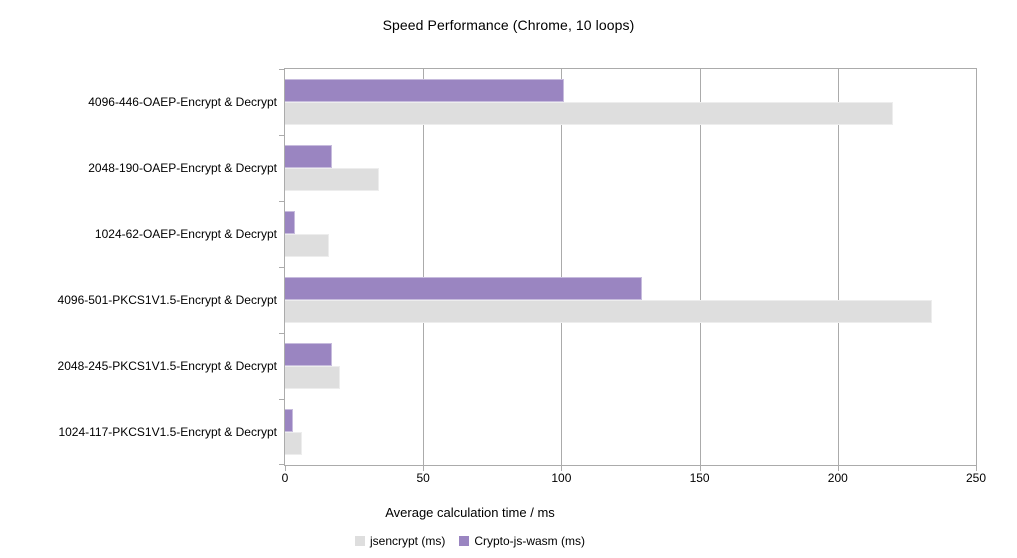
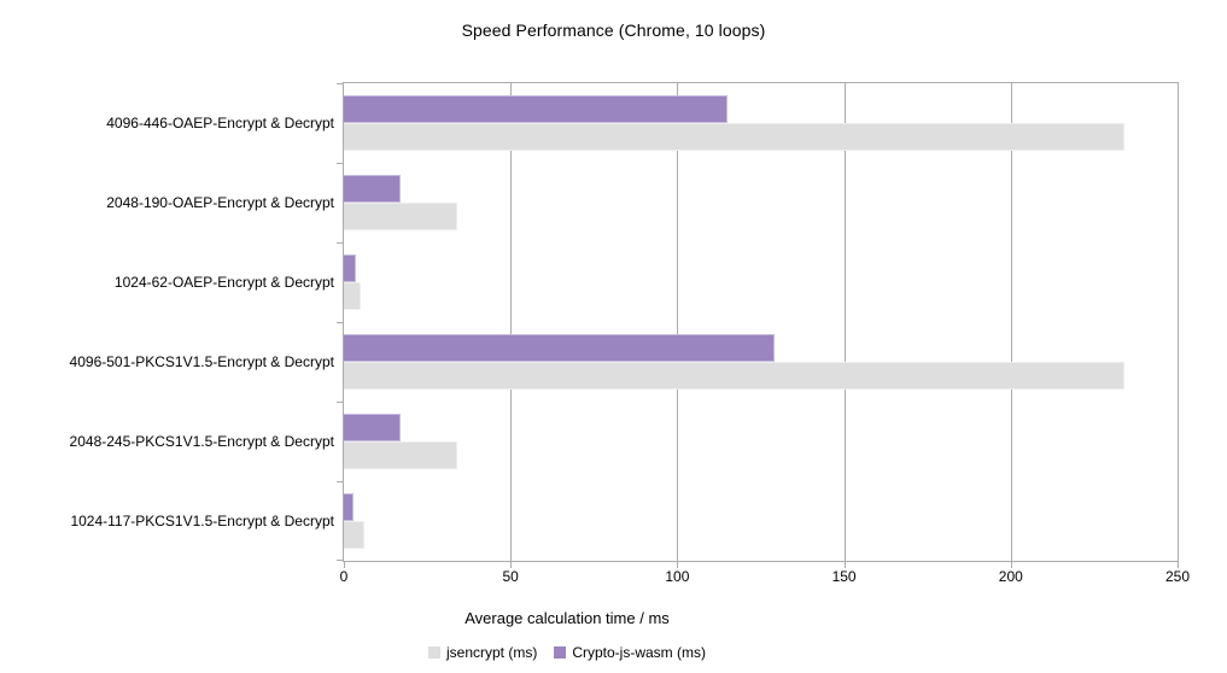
jsencrypt (ms)/4096-446-OAEP-Encrypt & Decrypt: 220 -> 234
Crypto-js-wasm (ms)/4096-446-OAEP-Encrypt & Decrypt: 101 -> 115
jsencrypt (ms)/1024-62-OAEP-Encrypt & Decrypt: 16 -> 5
jsencrypt (ms)/2048-245-PKCS1V1.5-Encrypt & Decrypt: 20 -> 34
